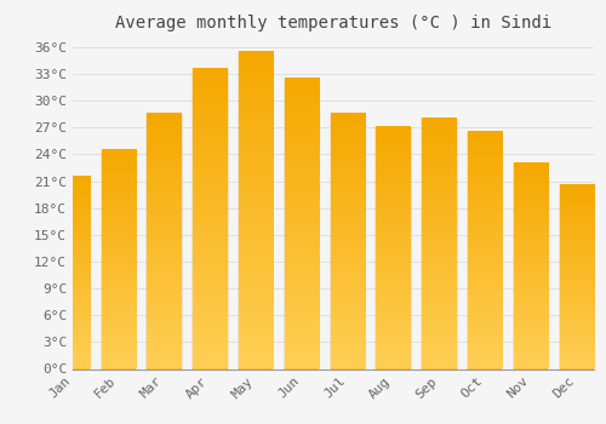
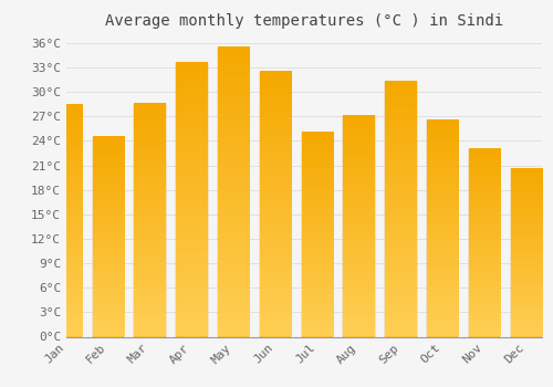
Jan: 21.5°C -> 28.4°C
Jul: 28.5°C -> 25.0°C
Sep: 28.0°C -> 31.2°C
